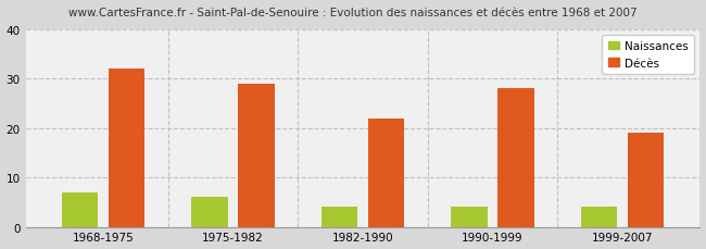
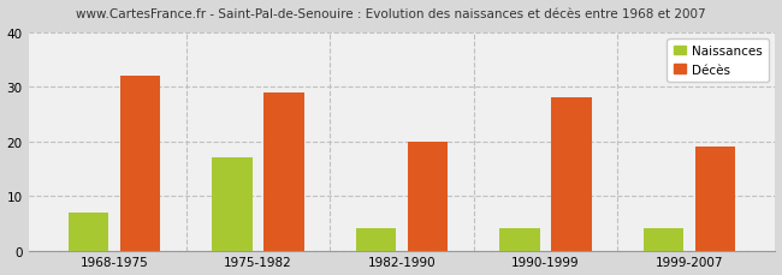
Naissances/1975-1982: 6 -> 17
Décès/1982-1990: 22 -> 20
